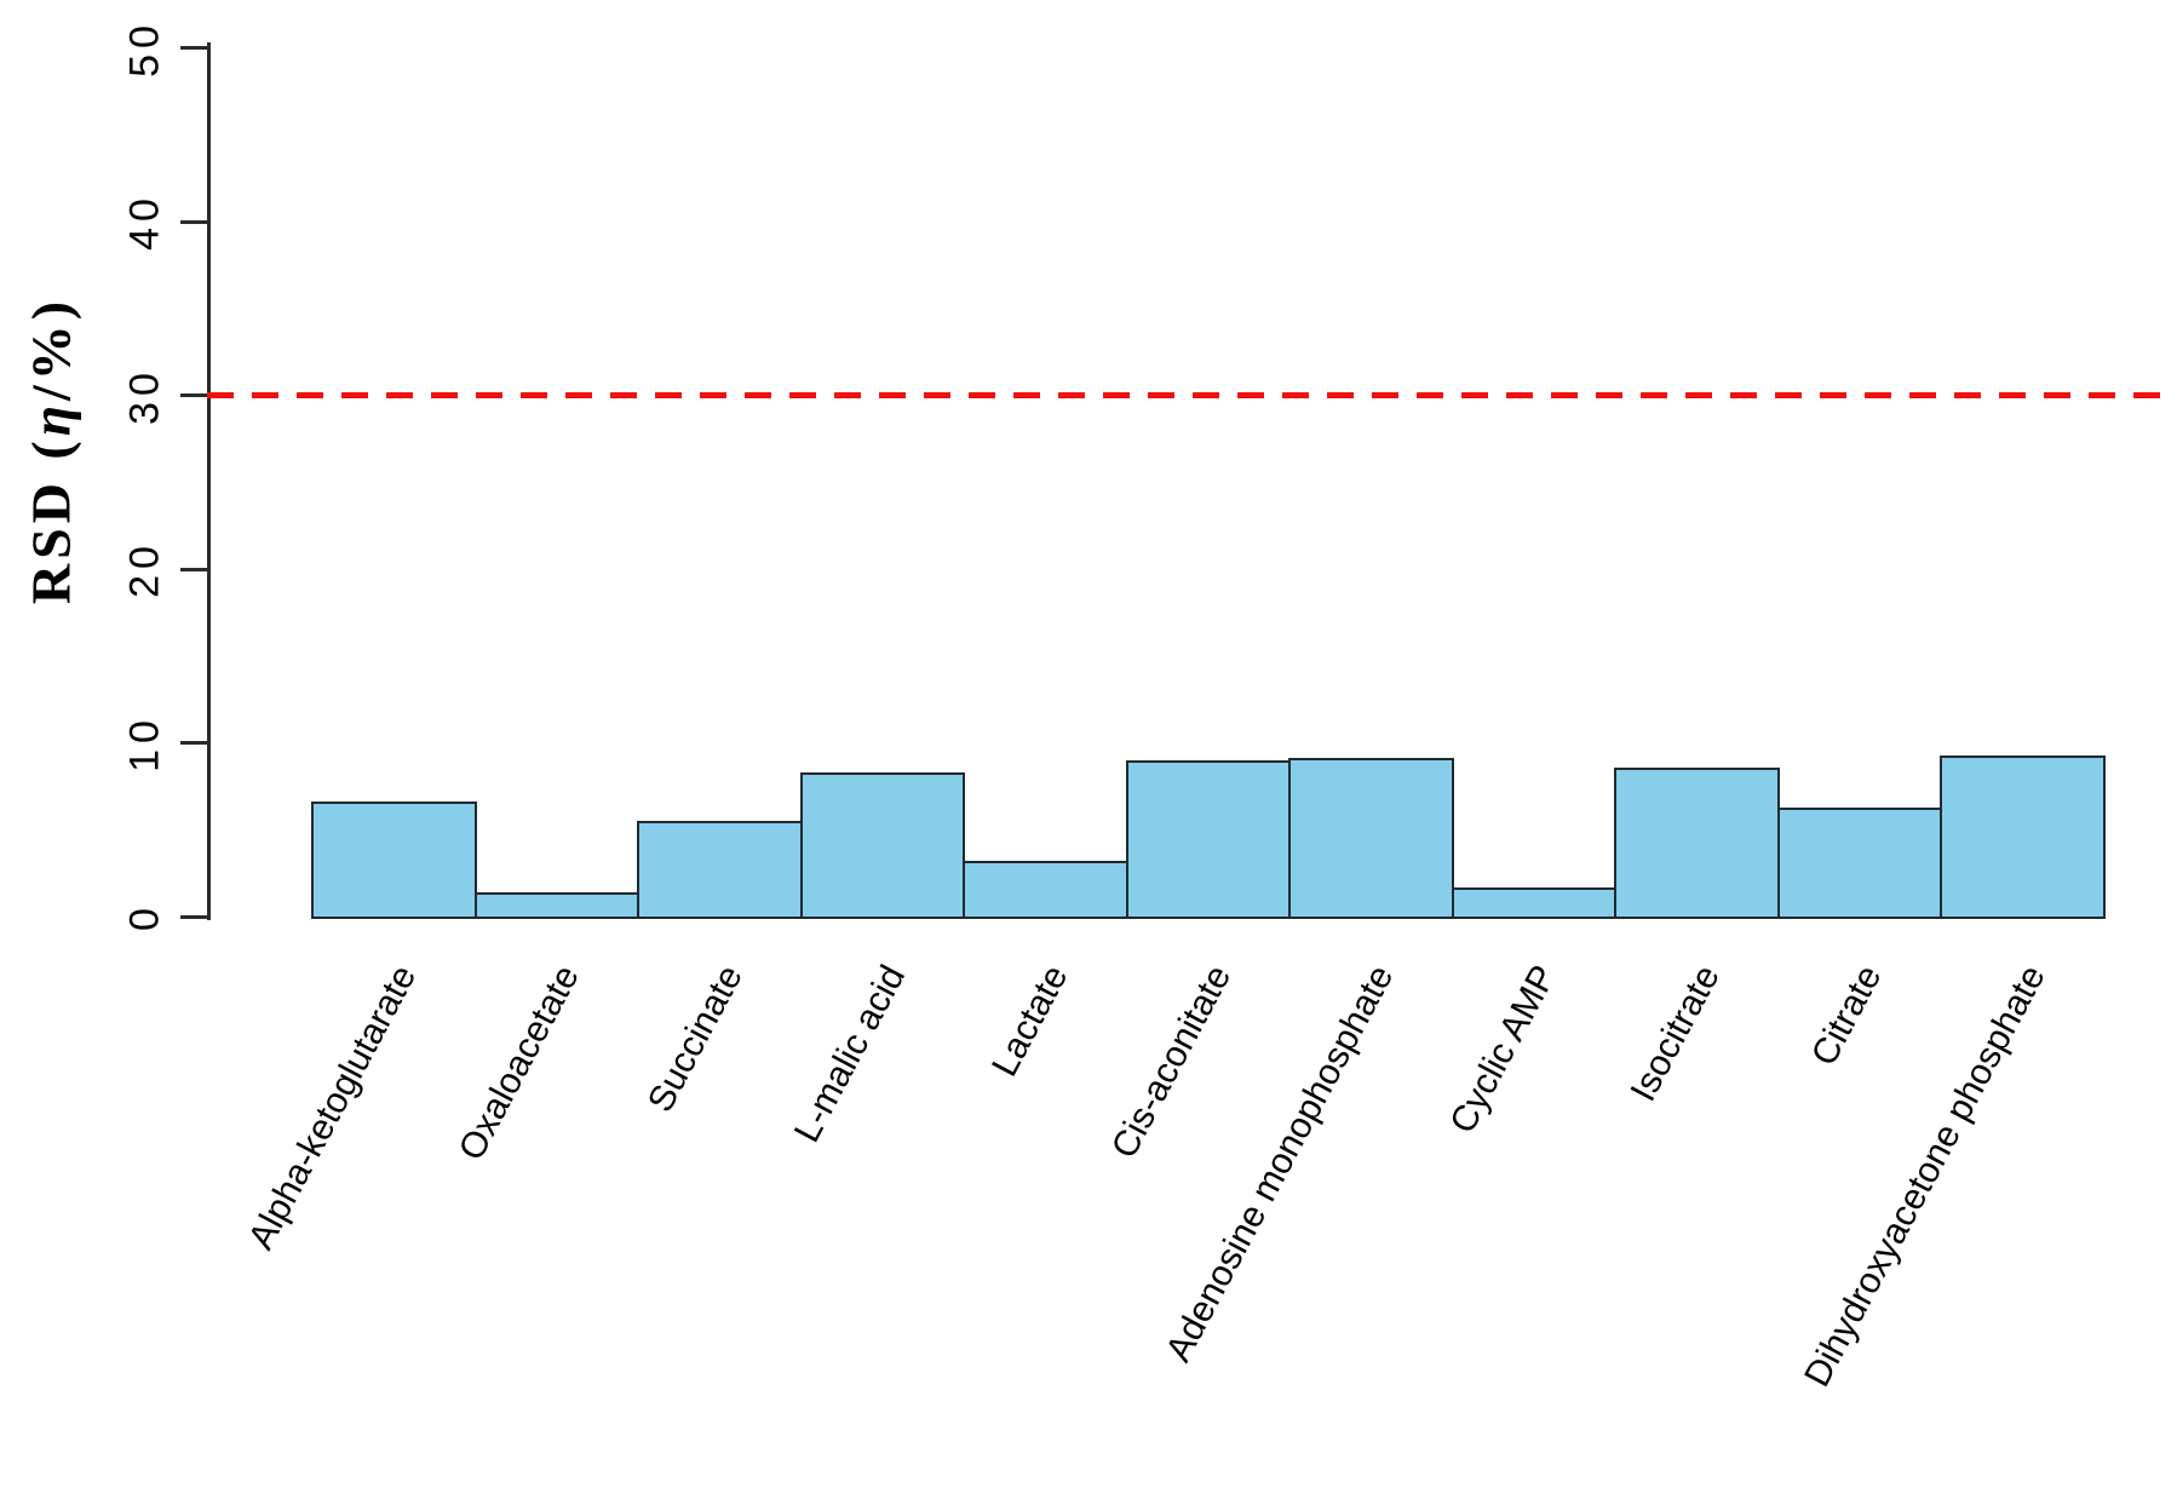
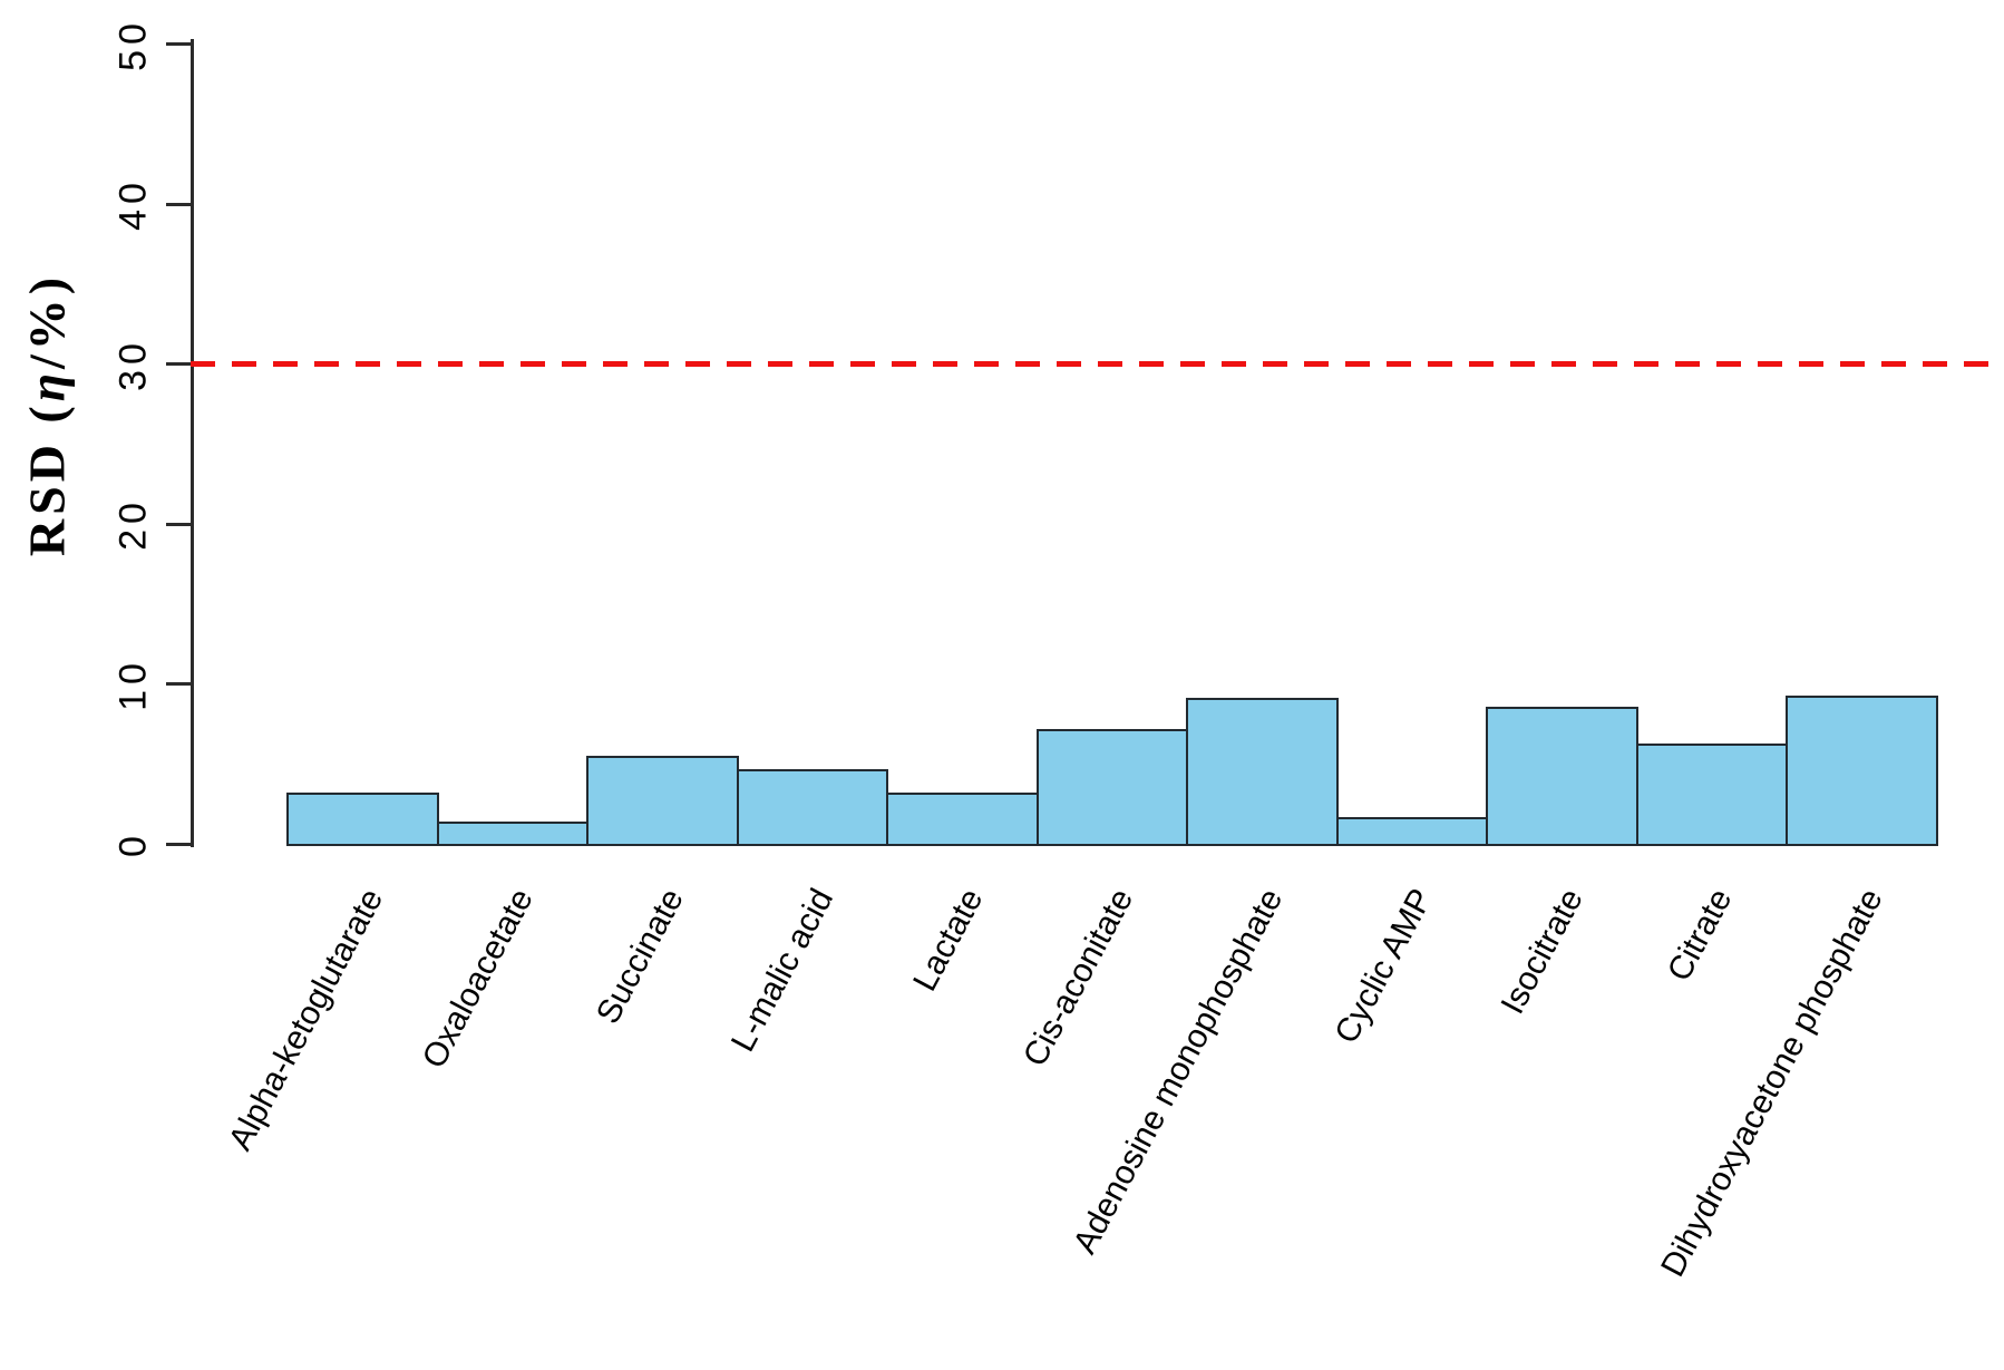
Alpha-ketoglutarate: 6.6 -> 3.2
L-malic acid: 8.3 -> 4.7
Cis-aconitate: 9.0 -> 7.2
